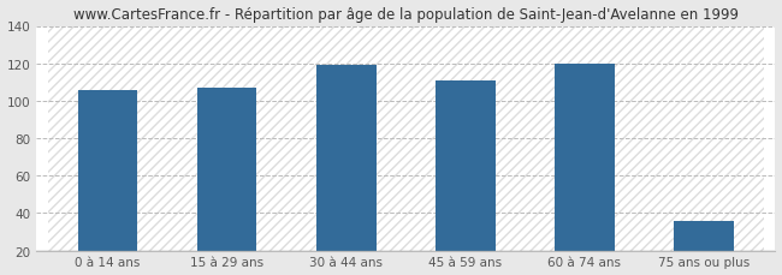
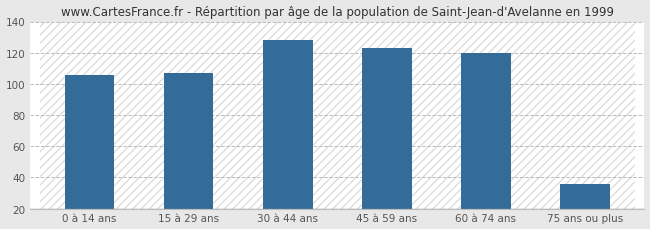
30 à 44 ans: 119 -> 128
45 à 59 ans: 111 -> 123
